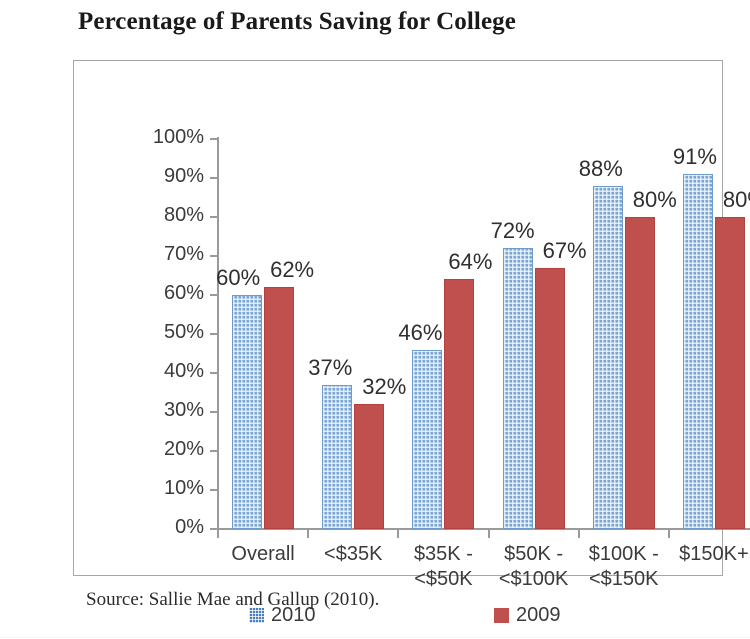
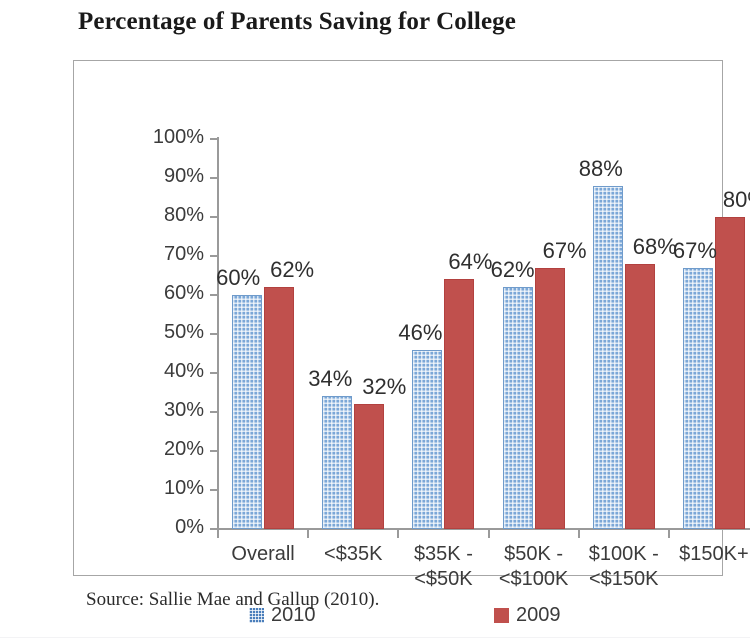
2010/<$35K: 37% -> 34%
2010/$50K - <$100K: 72% -> 62%
2009/$100K - <$150K: 80% -> 68%
2010/$150K+: 91% -> 67%
